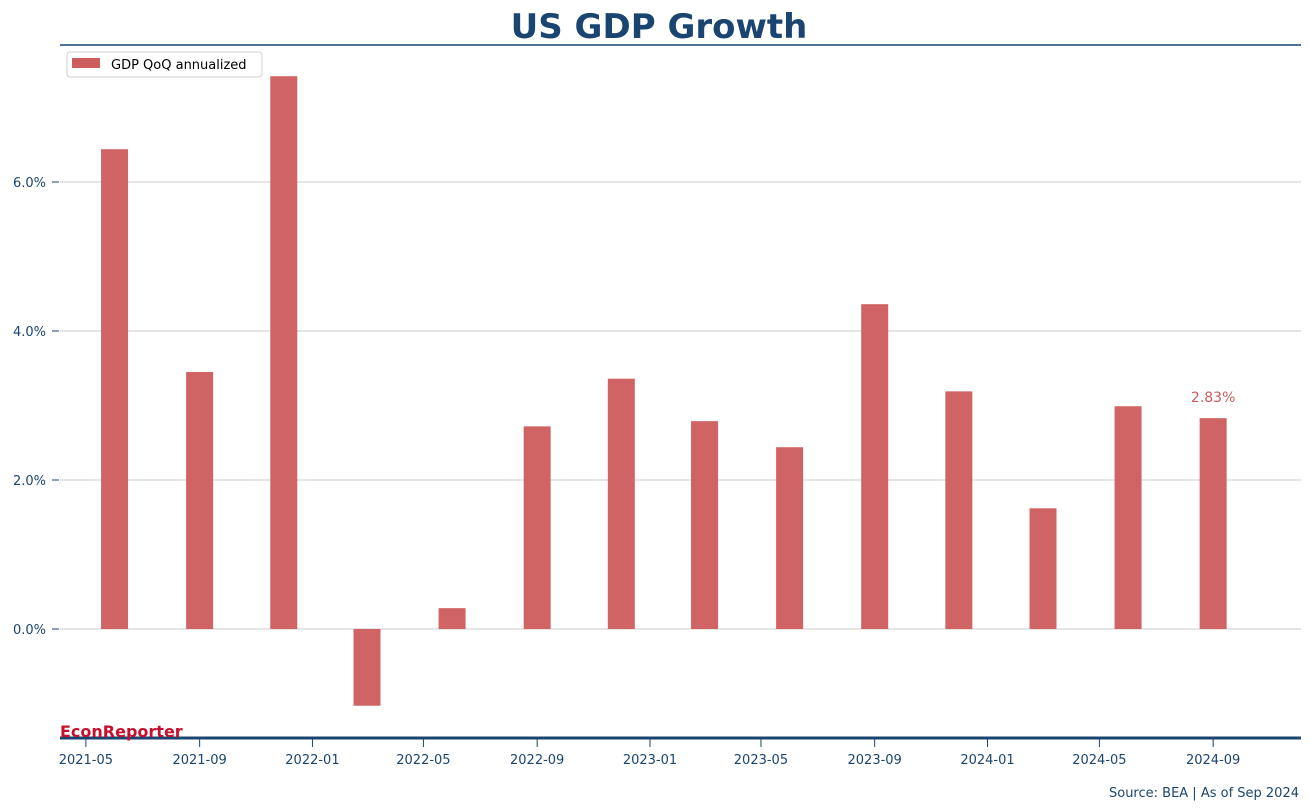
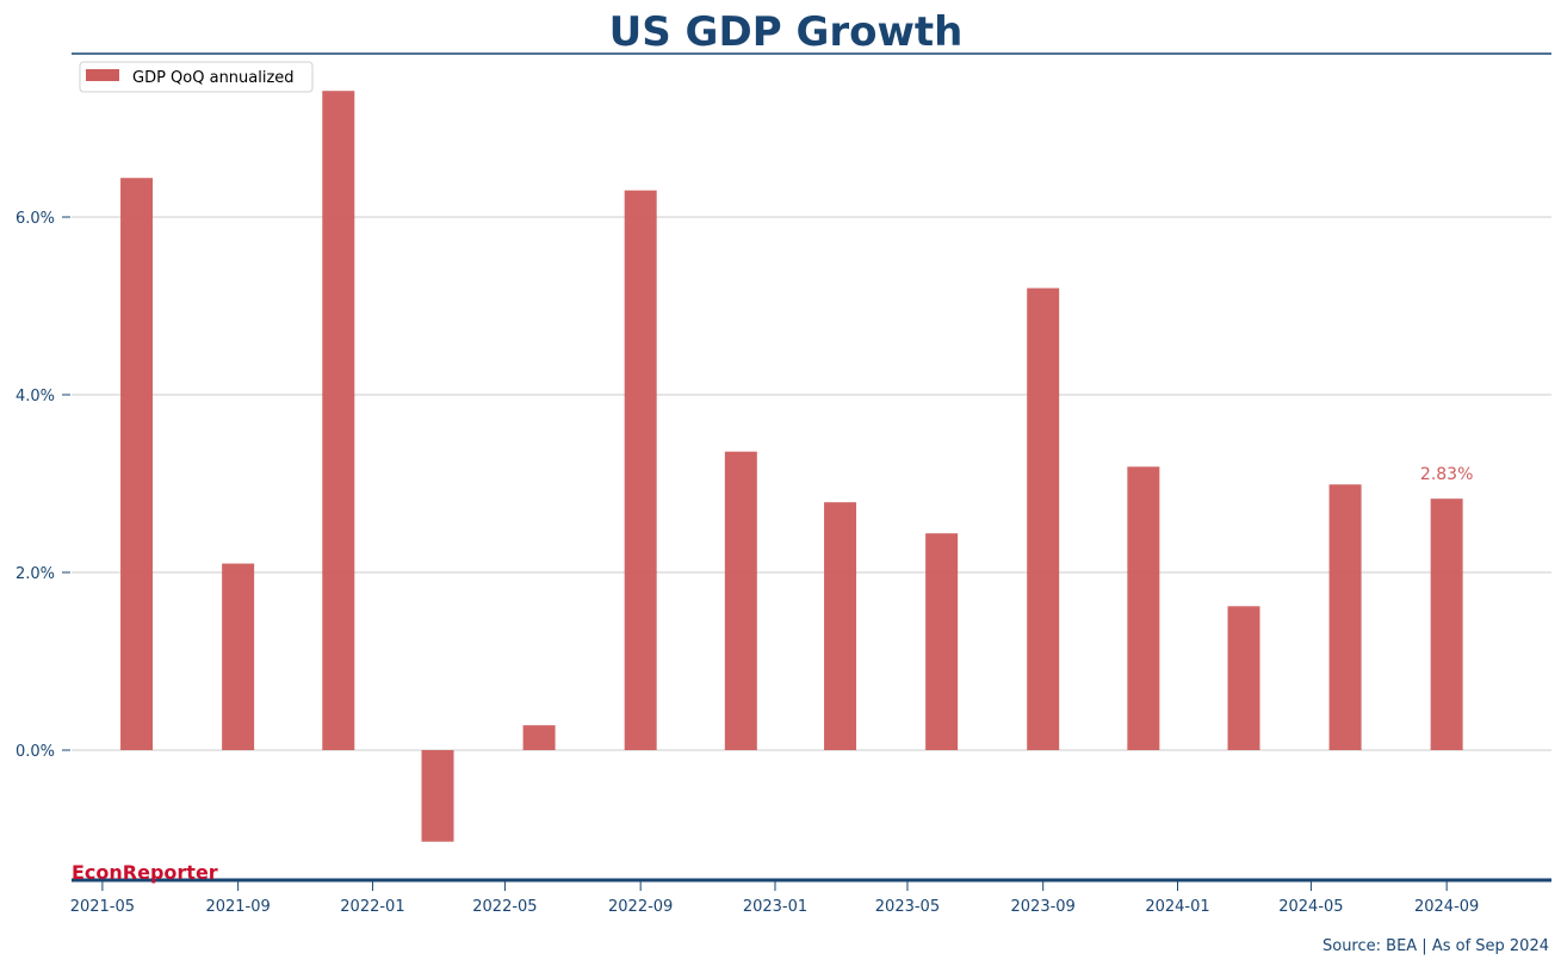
2021-09: 3.5% -> 2.1%
2022-09: 2.7% -> 6.3%
2023-09: 4.4% -> 5.2%
